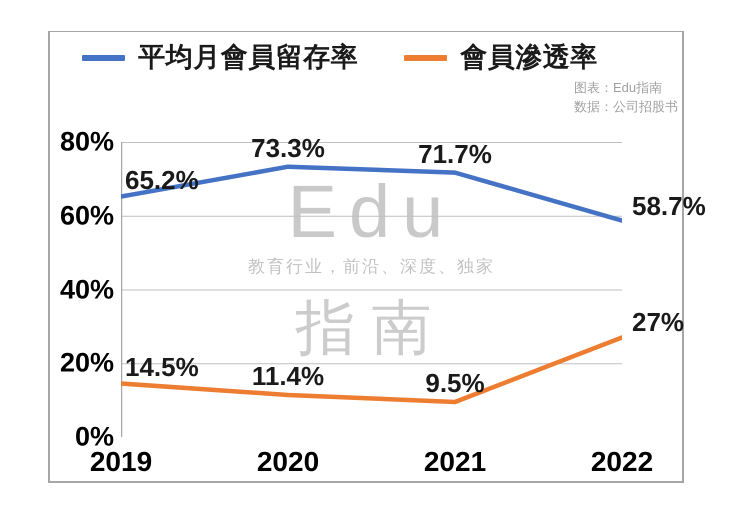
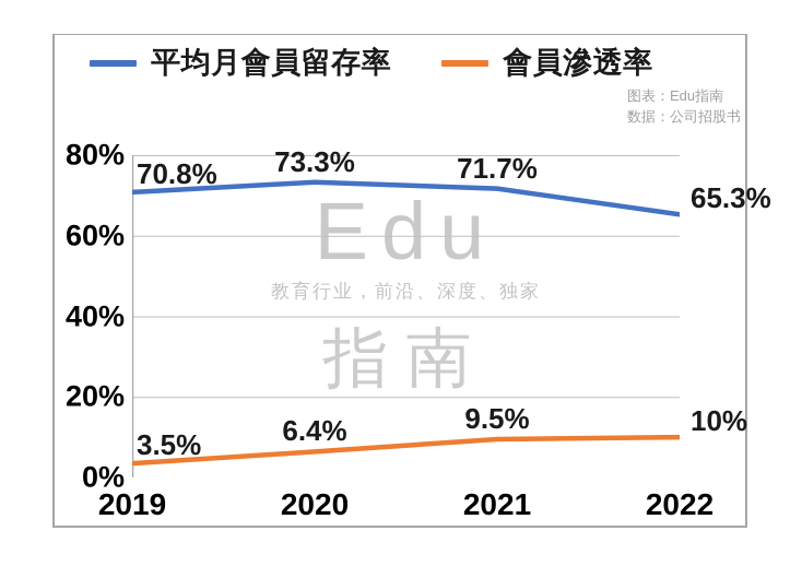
平均月會員留存率/2019: 65.2% -> 70.8%
會員滲透率/2019: 14.5% -> 3.5%
會員滲透率/2020: 11.4% -> 6.4%
平均月會員留存率/2022: 58.7% -> 65.3%
會員滲透率/2022: 27% -> 10%
